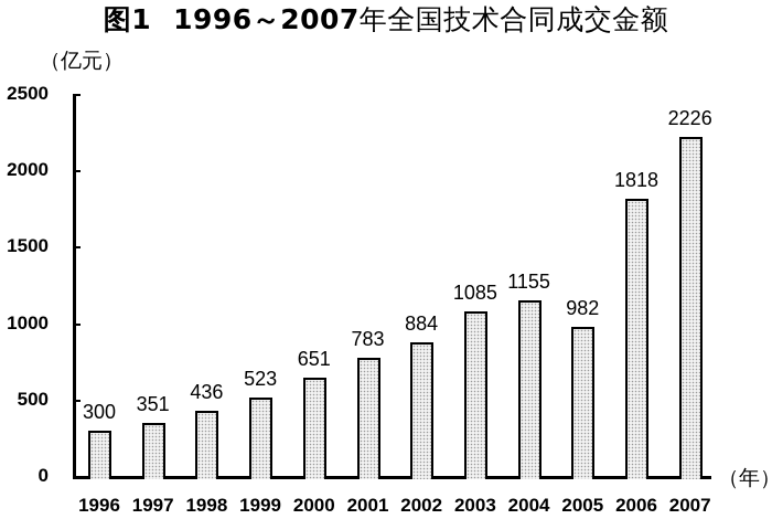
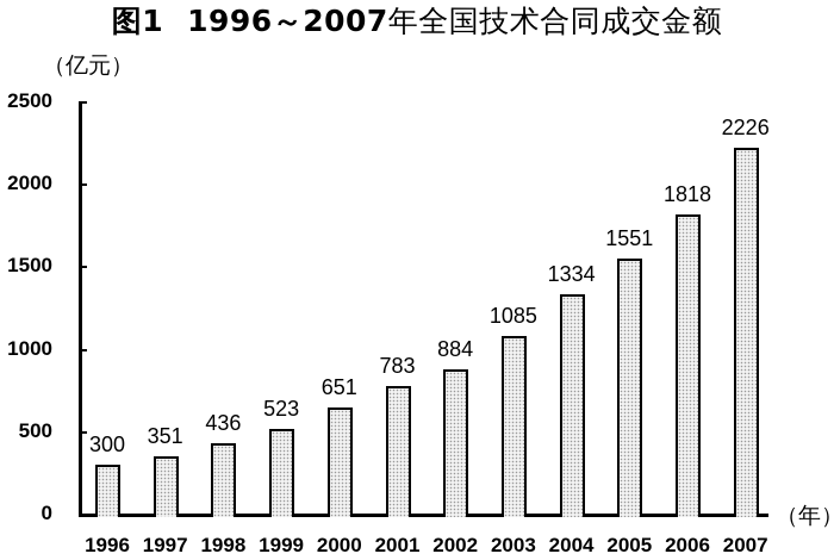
2004: 1155 -> 1334
2005: 982 -> 1551
